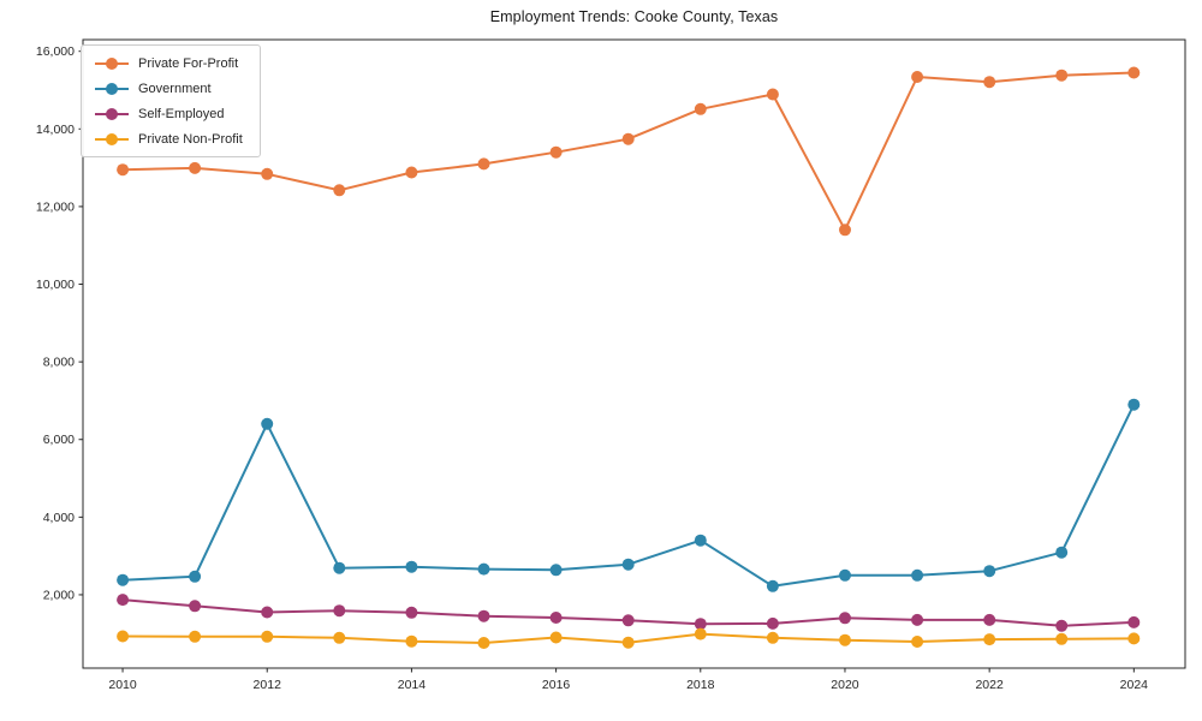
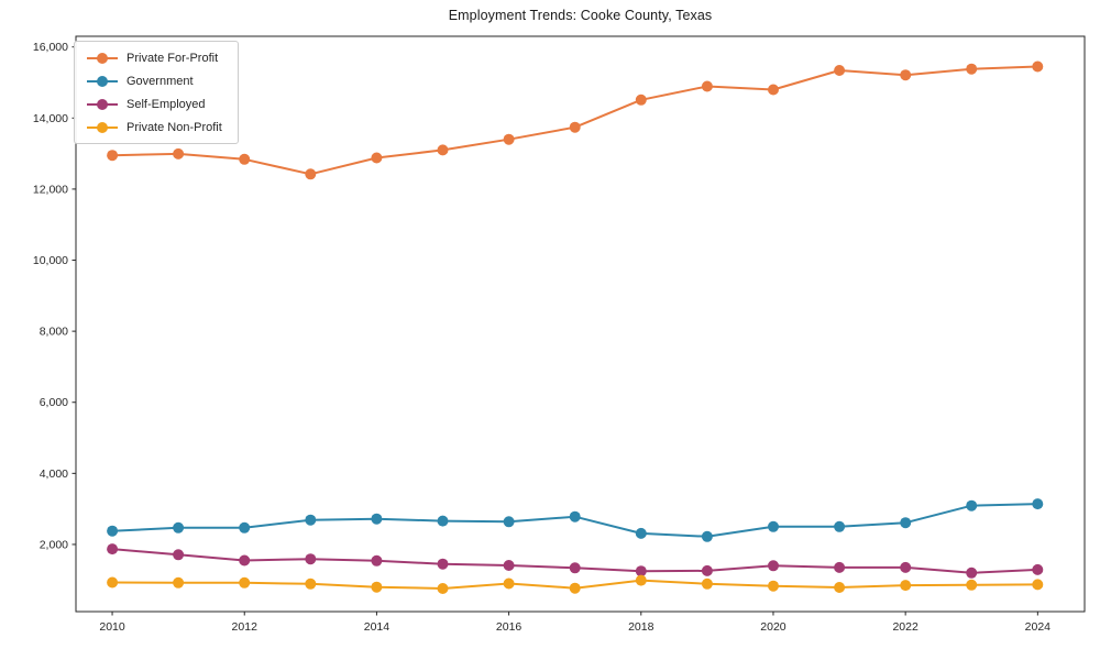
Government/2012: 6400 -> 2500
Government/2018: 3400 -> 2300
Private For-Profit/2020: 11400 -> 14800
Government/2024: 6900 -> 3100
